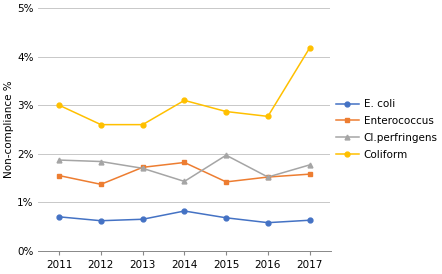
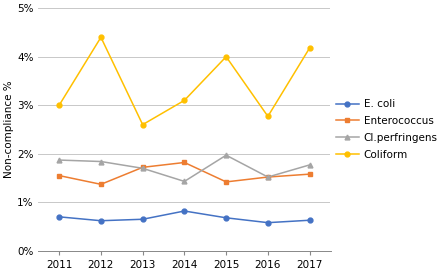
Coliform/2012: 2.60% -> 4.40%
Coliform/2015: 2.87% -> 4.00%
